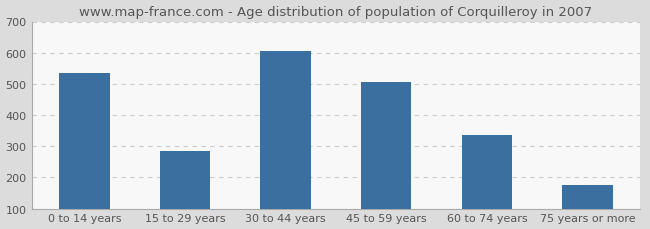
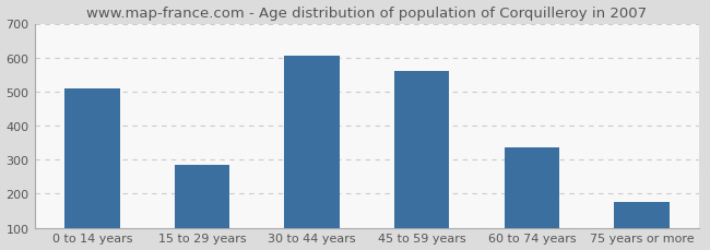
0 to 14 years: 535 -> 510
45 to 59 years: 506 -> 560
